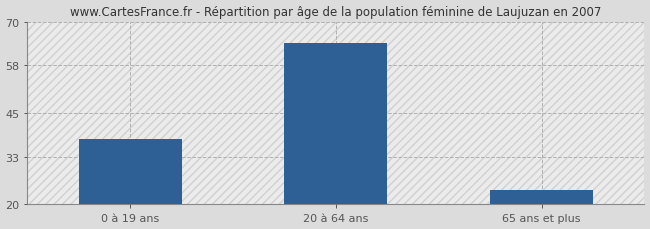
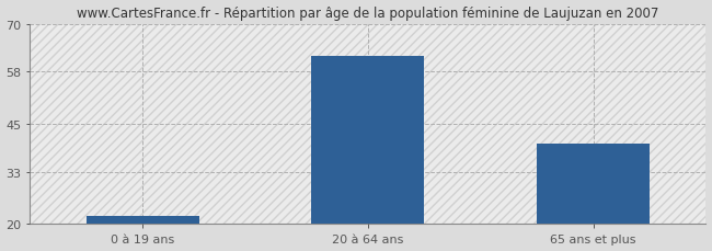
0 à 19 ans: 38 -> 22
20 à 64 ans: 64 -> 62
65 ans et plus: 24 -> 40
